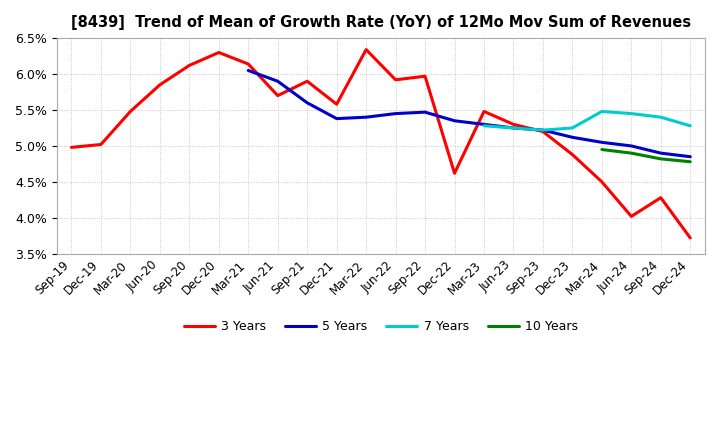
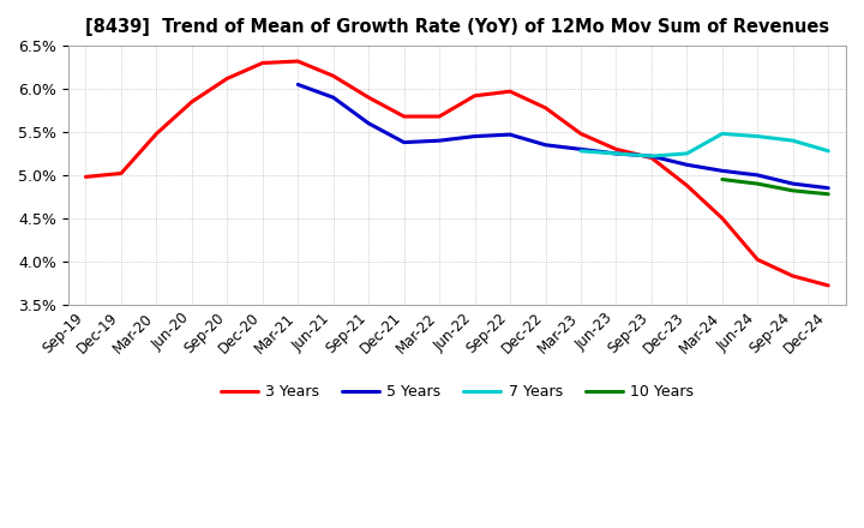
3 Years/Mar-21: 6.14% -> 6.32%
3 Years/Jun-21: 5.70% -> 6.15%
3 Years/Dec-21: 5.58% -> 5.68%
3 Years/Mar-22: 6.34% -> 5.68%
3 Years/Dec-22: 4.62% -> 5.78%
3 Years/Sep-24: 4.28% -> 3.83%
